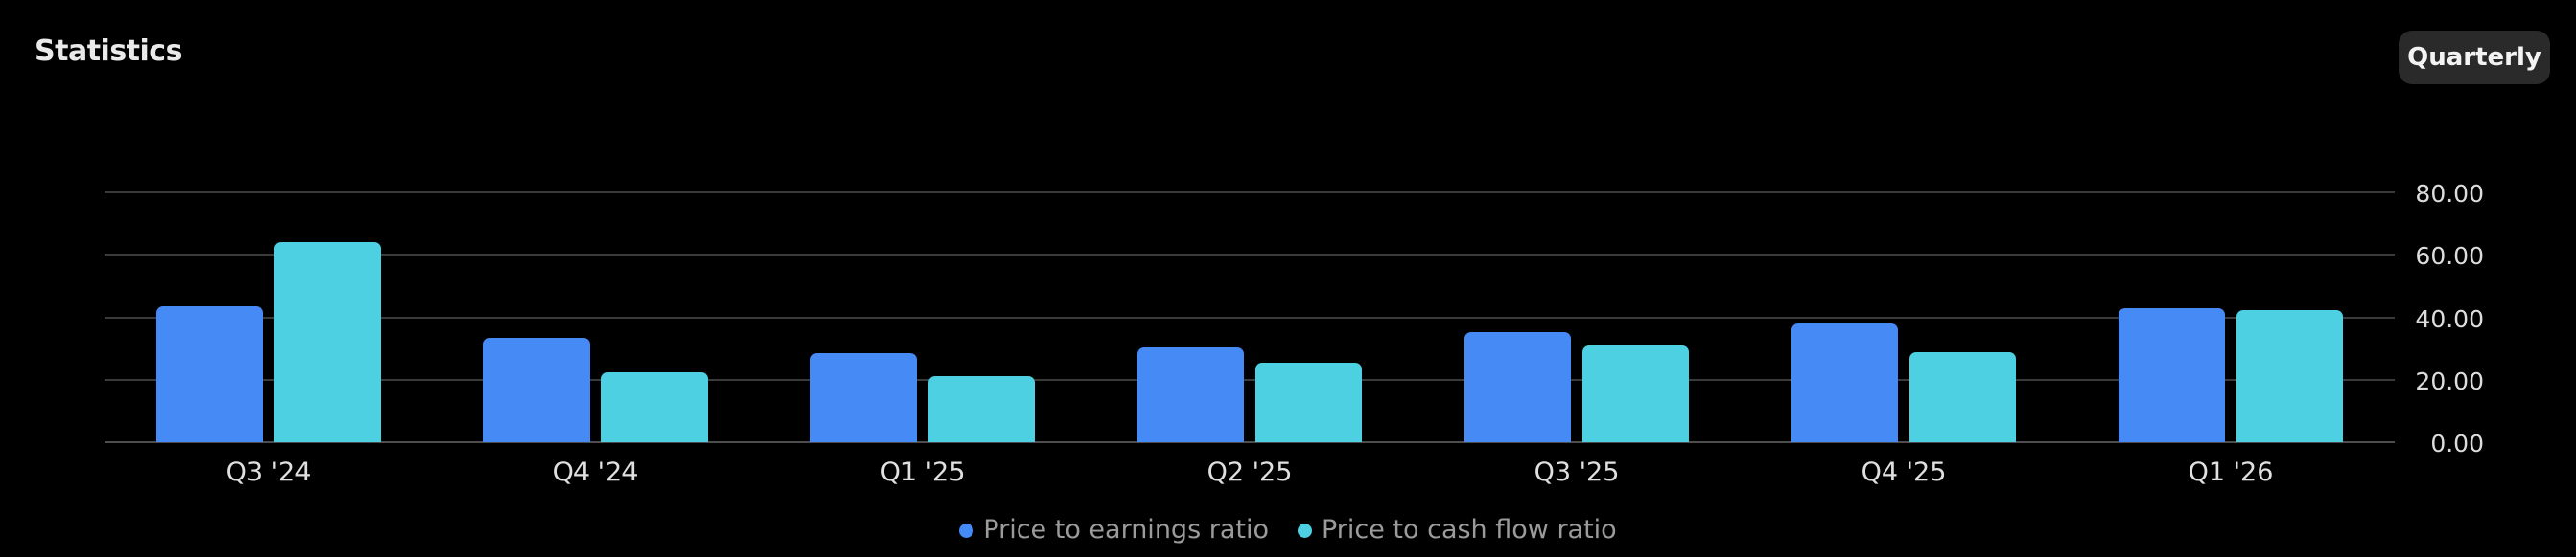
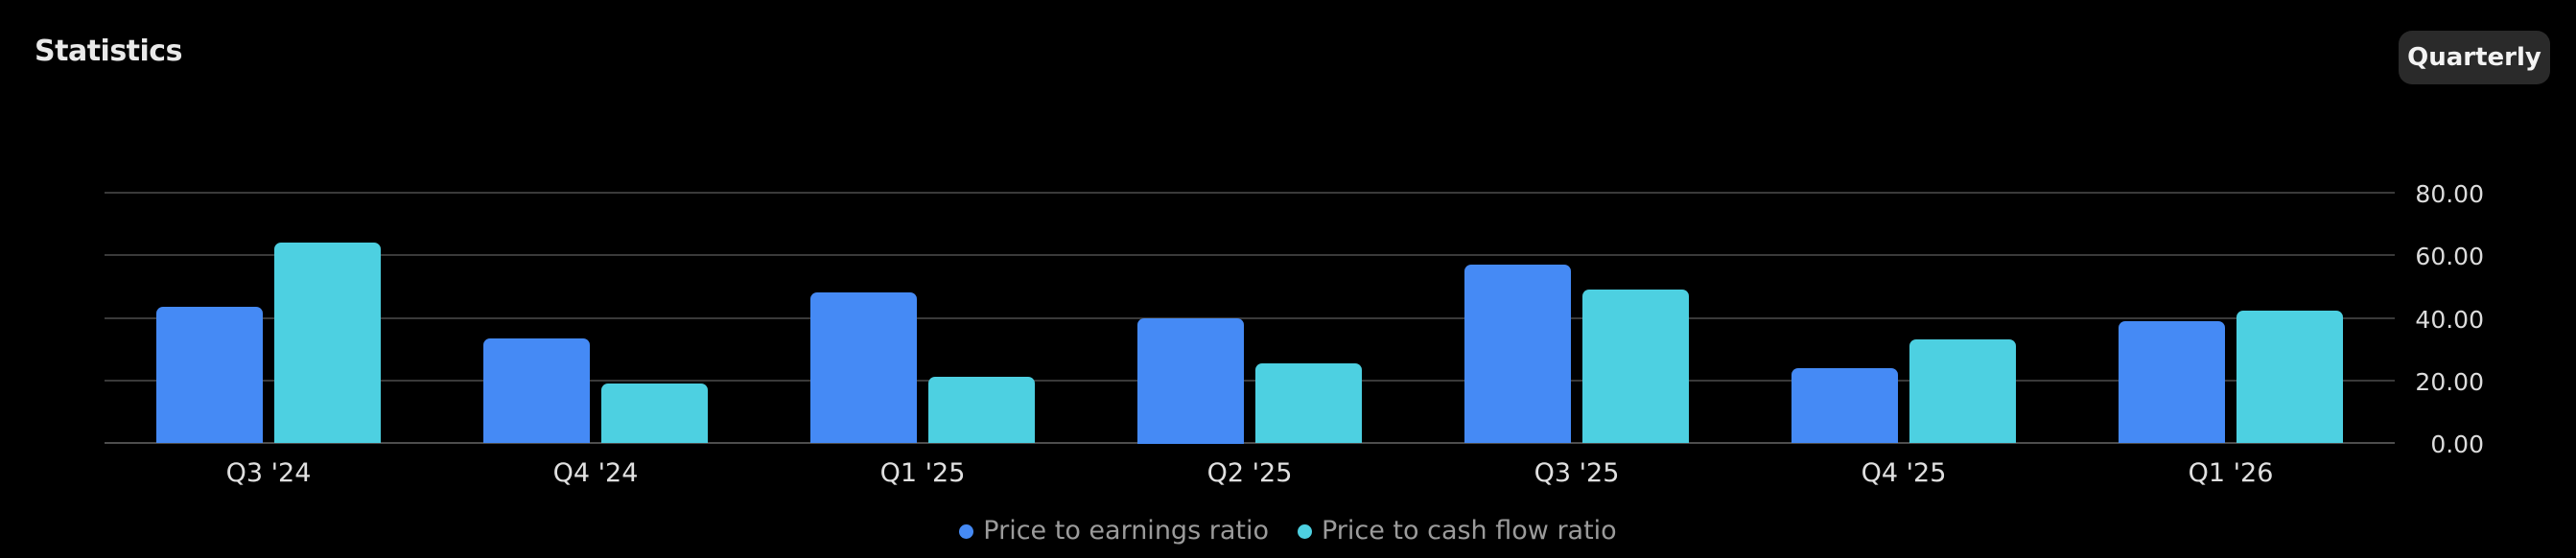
Price to cash flow ratio/Q4 '24: 22 -> 19
Price to earnings ratio/Q1 '25: 28 -> 48
Price to earnings ratio/Q2 '25: 30 -> 40
Price to earnings ratio/Q3 '25: 35 -> 57
Price to cash flow ratio/Q3 '25: 31 -> 49
Price to earnings ratio/Q4 '25: 38 -> 24
Price to cash flow ratio/Q4 '25: 29 -> 33
Price to earnings ratio/Q1 '26: 43 -> 39
